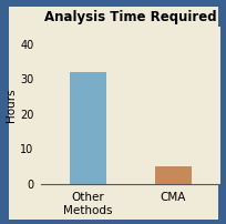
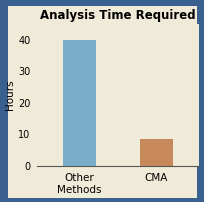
Other Methods: 32.0 -> 40.0
CMA: 5.0 -> 8.5
